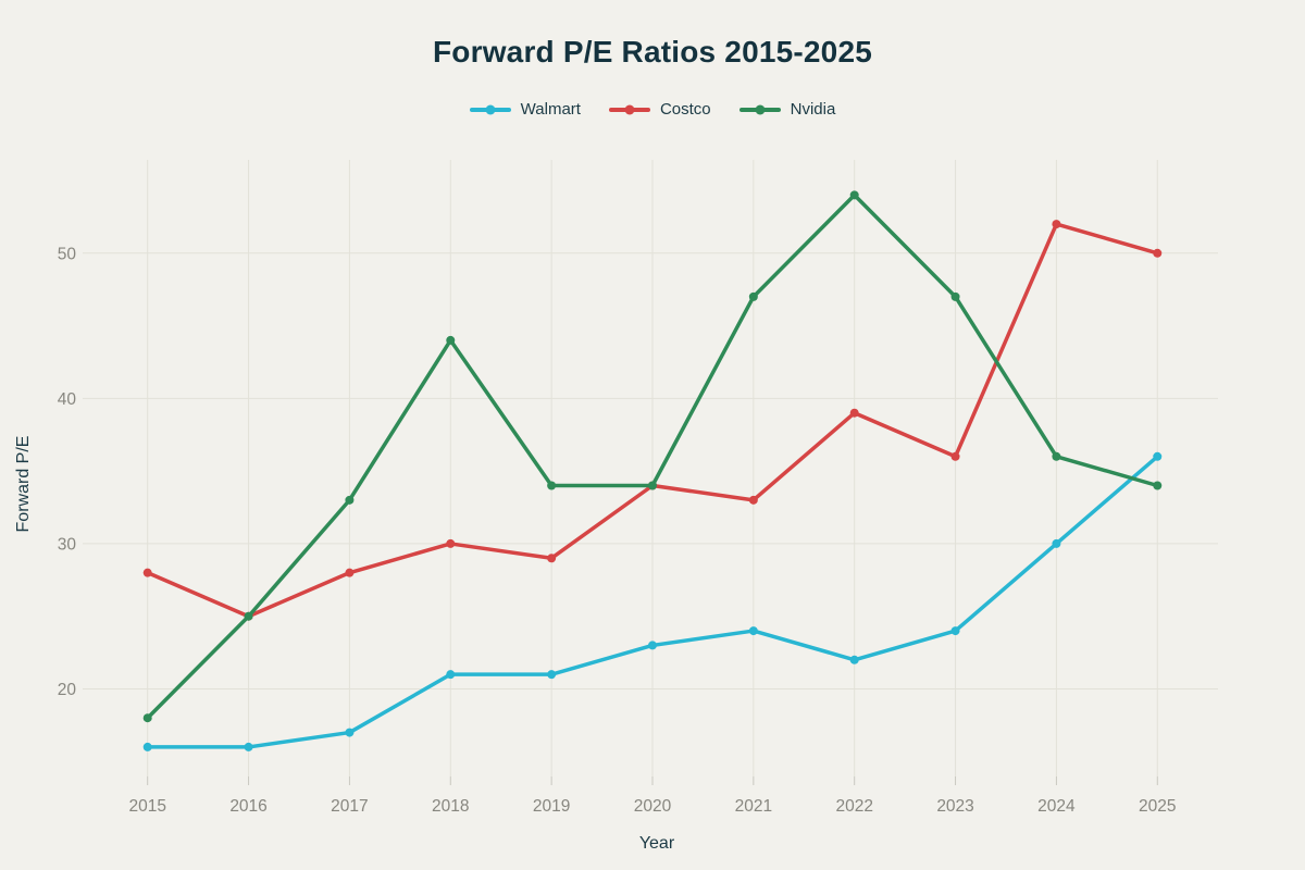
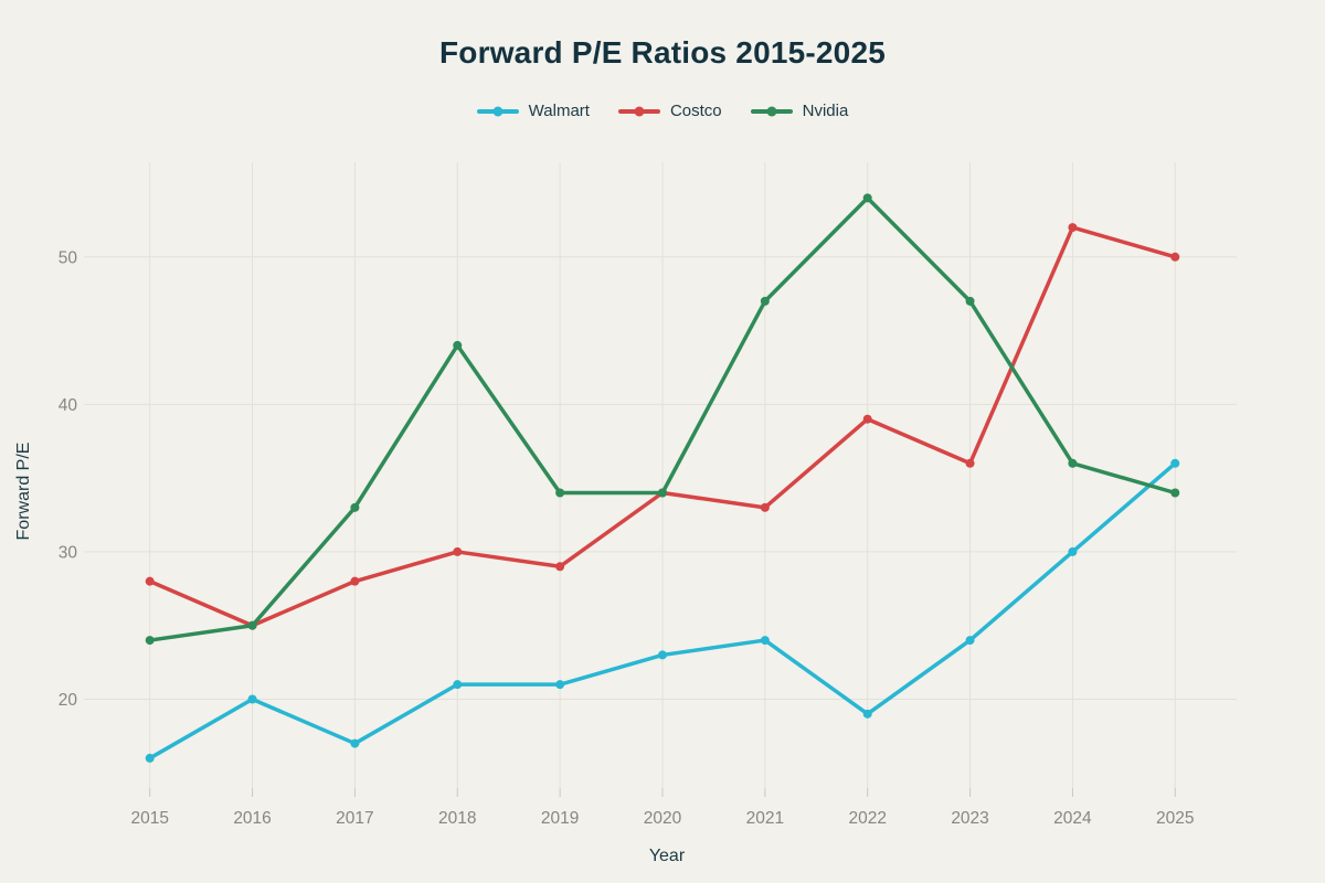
Nvidia/2015: 18 -> 24
Walmart/2016: 16 -> 20
Walmart/2022: 22 -> 19
